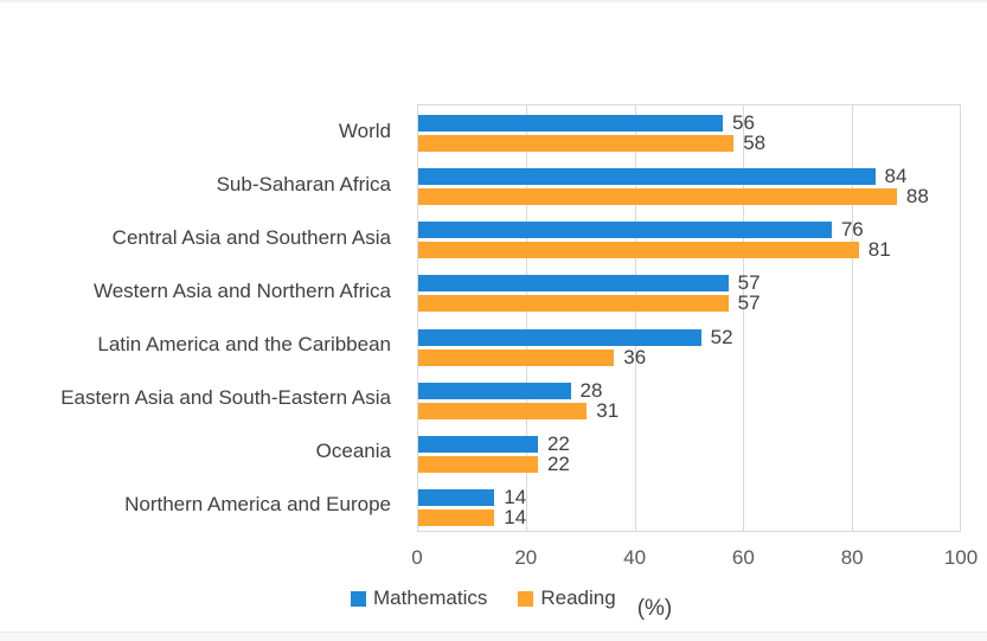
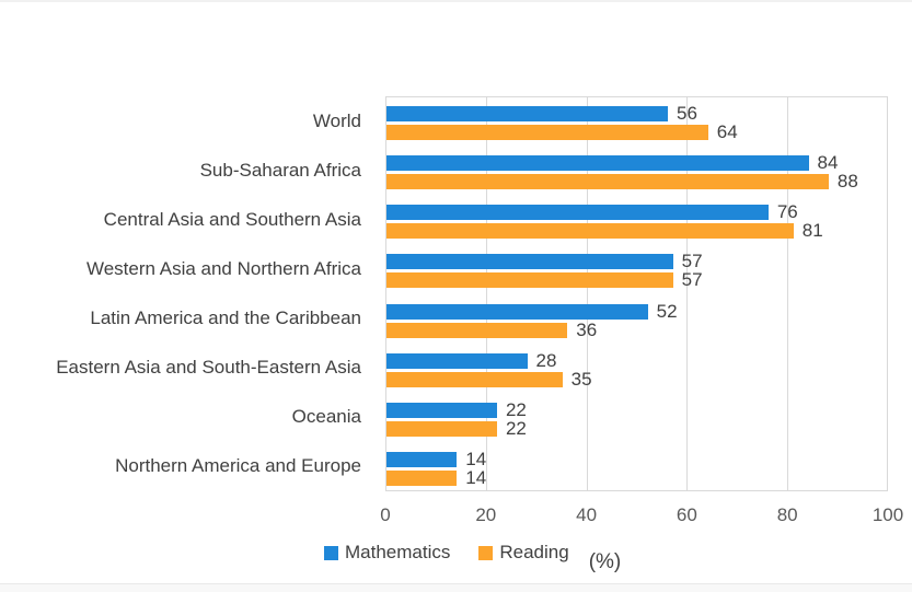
Reading/World: 58 -> 64
Reading/Eastern Asia and South-Eastern Asia: 31 -> 35
